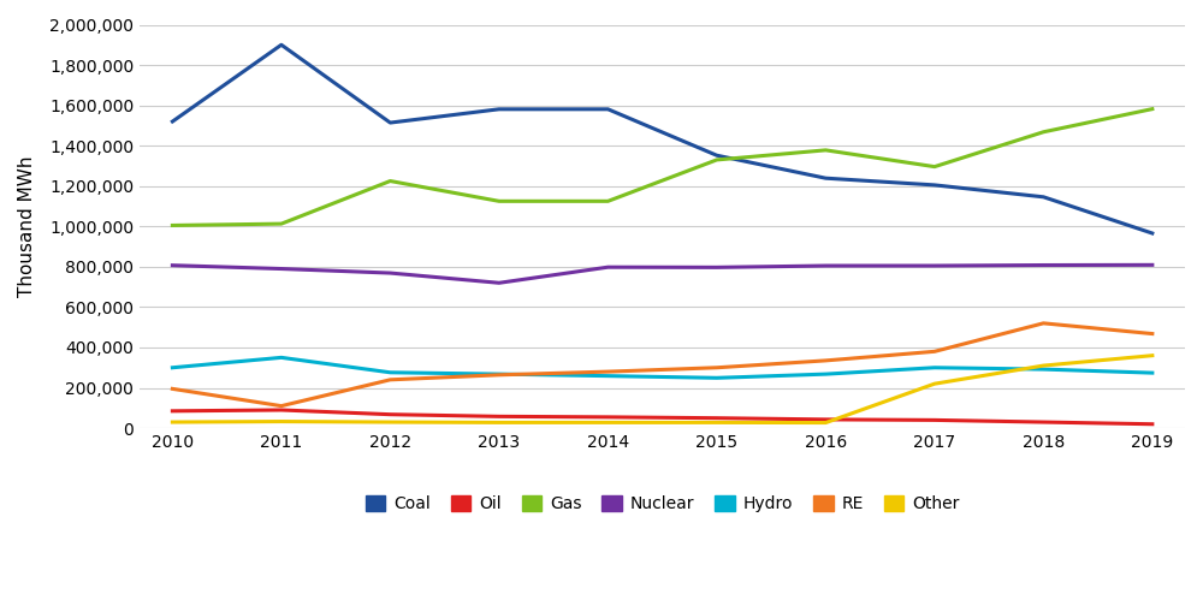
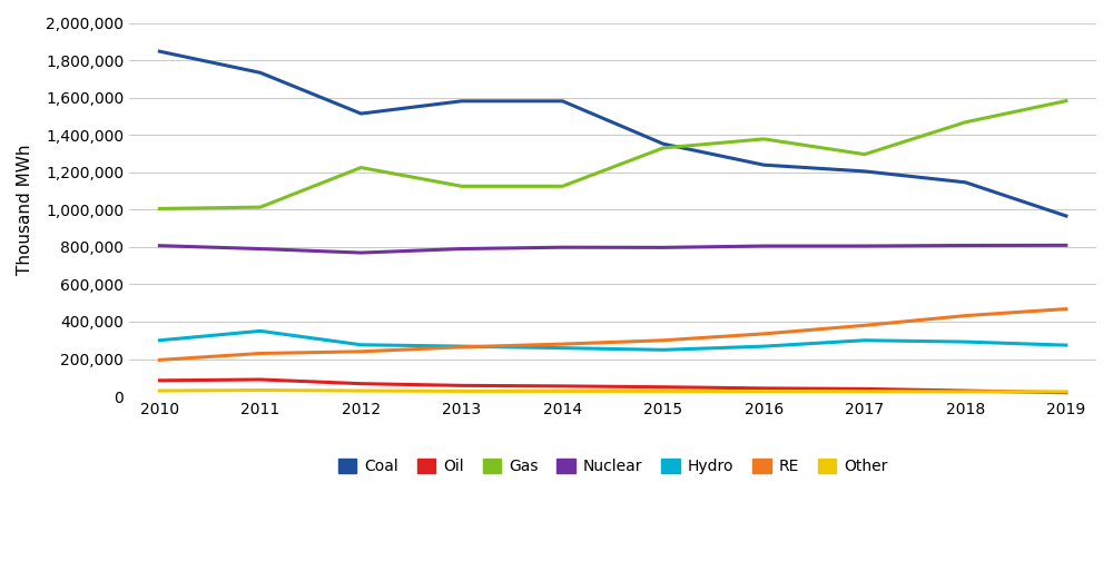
Coal/2010: 1,520,000 -> 1,850,000
Coal/2011: 1,900,000 -> 1,730,000
RE/2011: 110,000 -> 230,000
Nuclear/2013: 720,000 -> 790,000
Other/2017: 220,000 -> 30,000
RE/2018: 520,000 -> 430,000
Other/2018: 310,000 -> 20,000
Other/2019: 360,000 -> 20,000
